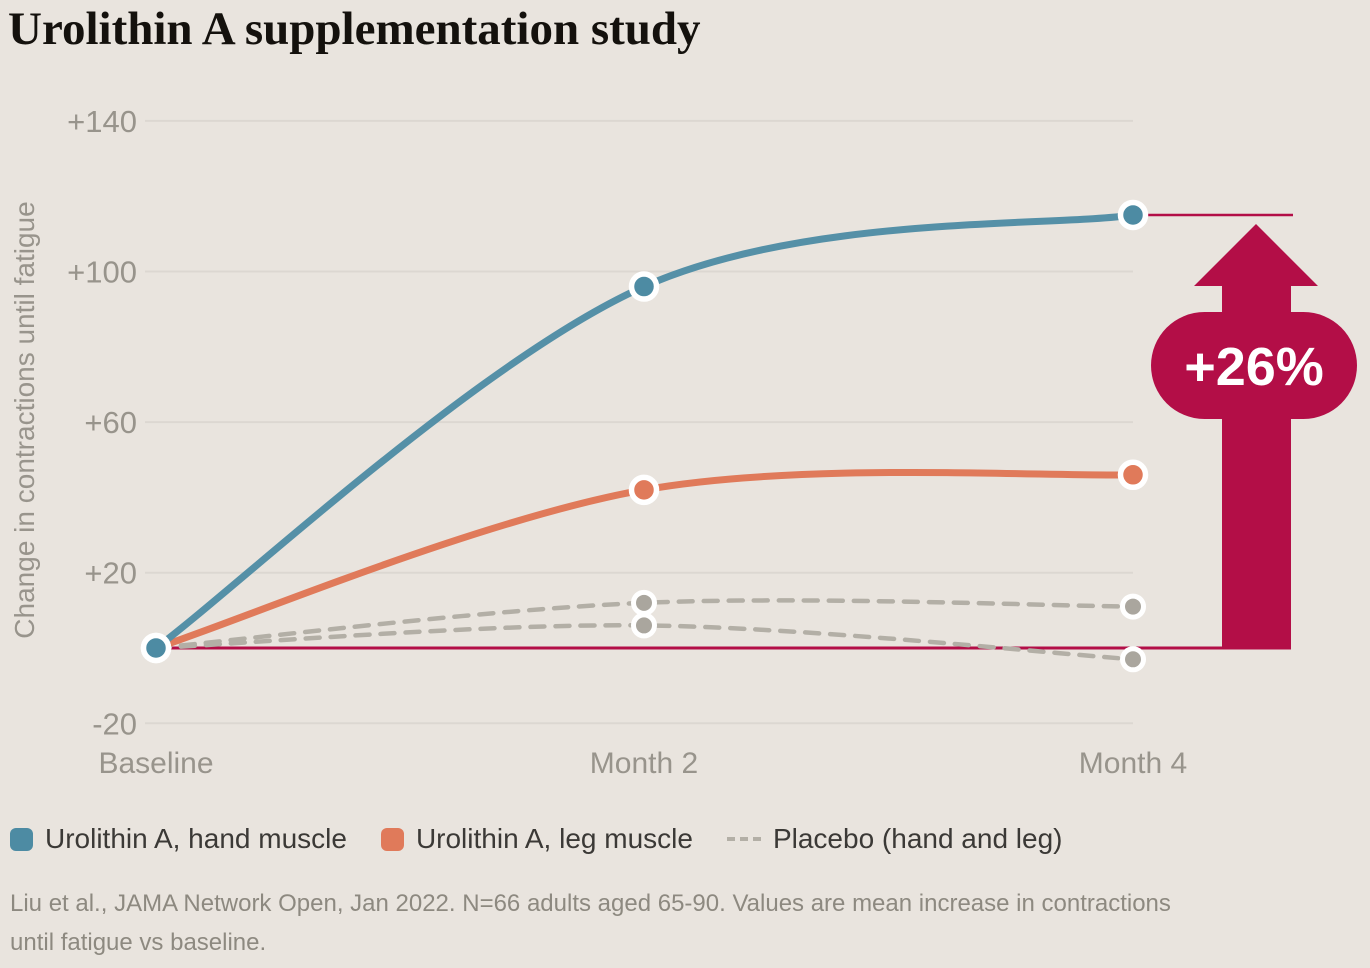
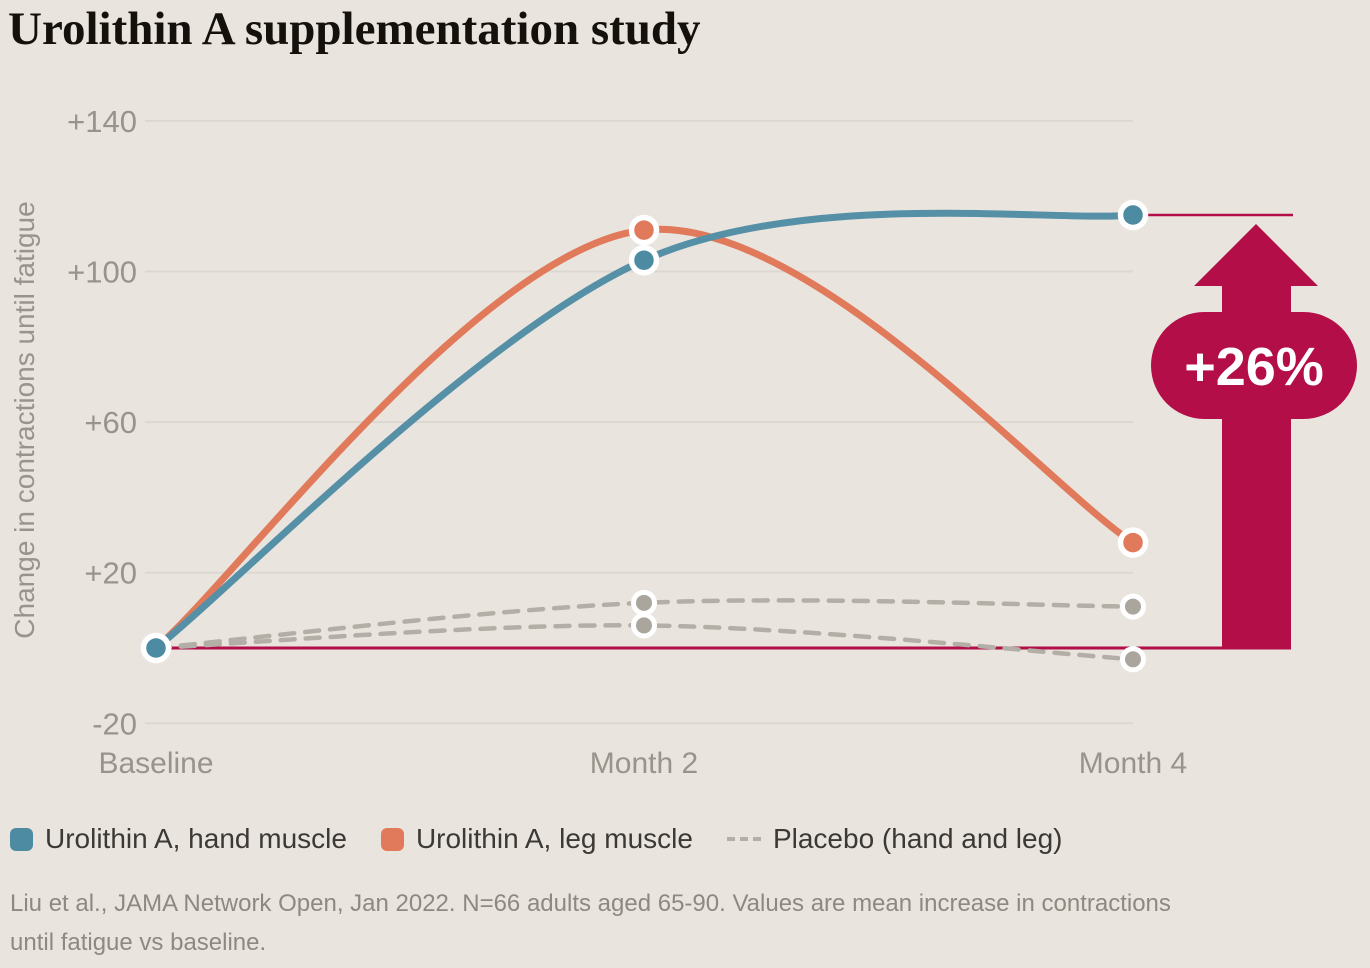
Urolithin A, leg muscle/Month 2: 42 -> 111
Urolithin A, hand muscle/Month 2: 96 -> 103
Urolithin A, leg muscle/Month 4: 46 -> 28
